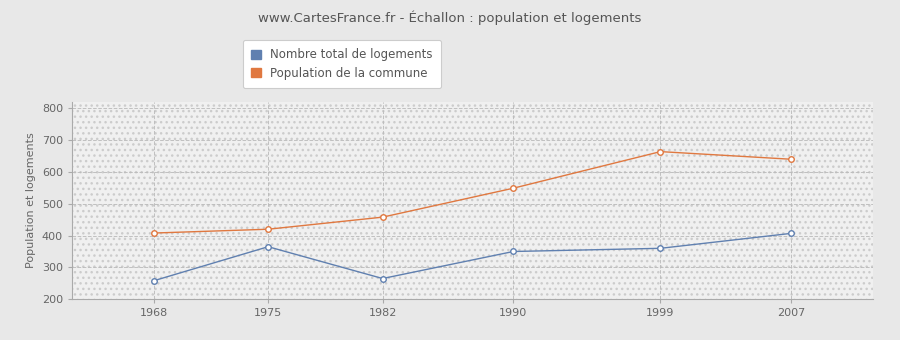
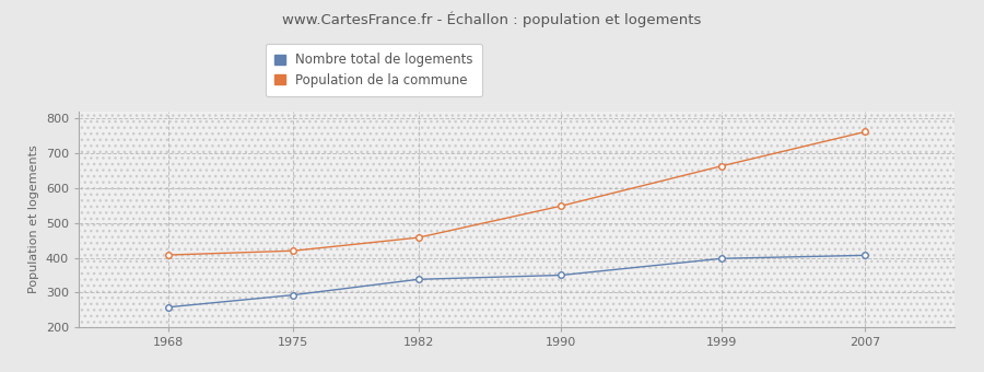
Nombre total de logements/1975: 365 -> 293
Nombre total de logements/1982: 265 -> 338
Nombre total de logements/1999: 360 -> 398
Population de la commune/2007: 640 -> 762
